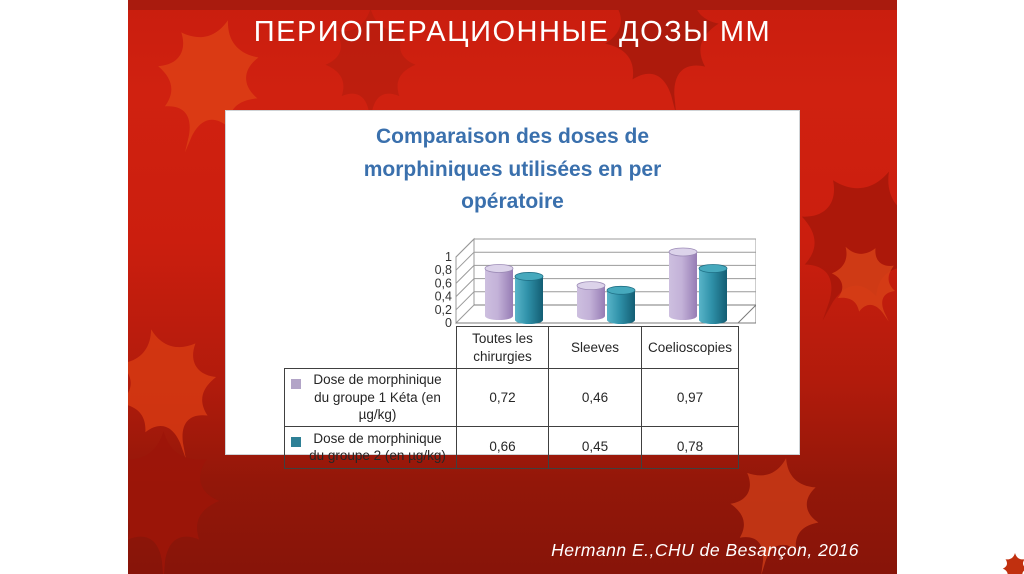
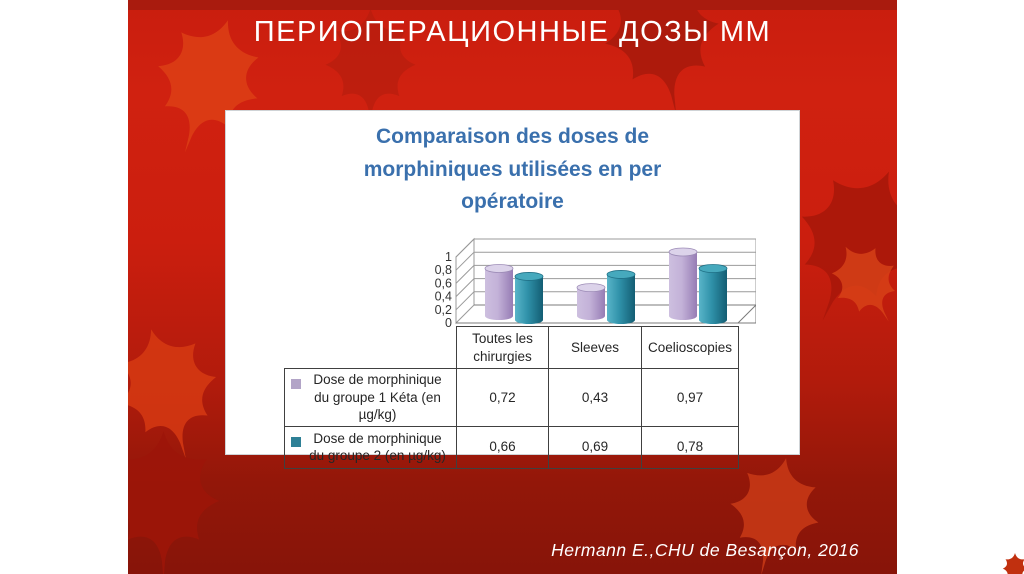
Dose de morphinique du groupe 1 Kéta (en µg/kg)/Sleeves: 0,46 -> 0,43
Dose de morphinique du groupe 2 (en µg/kg)/Sleeves: 0,45 -> 0,69
